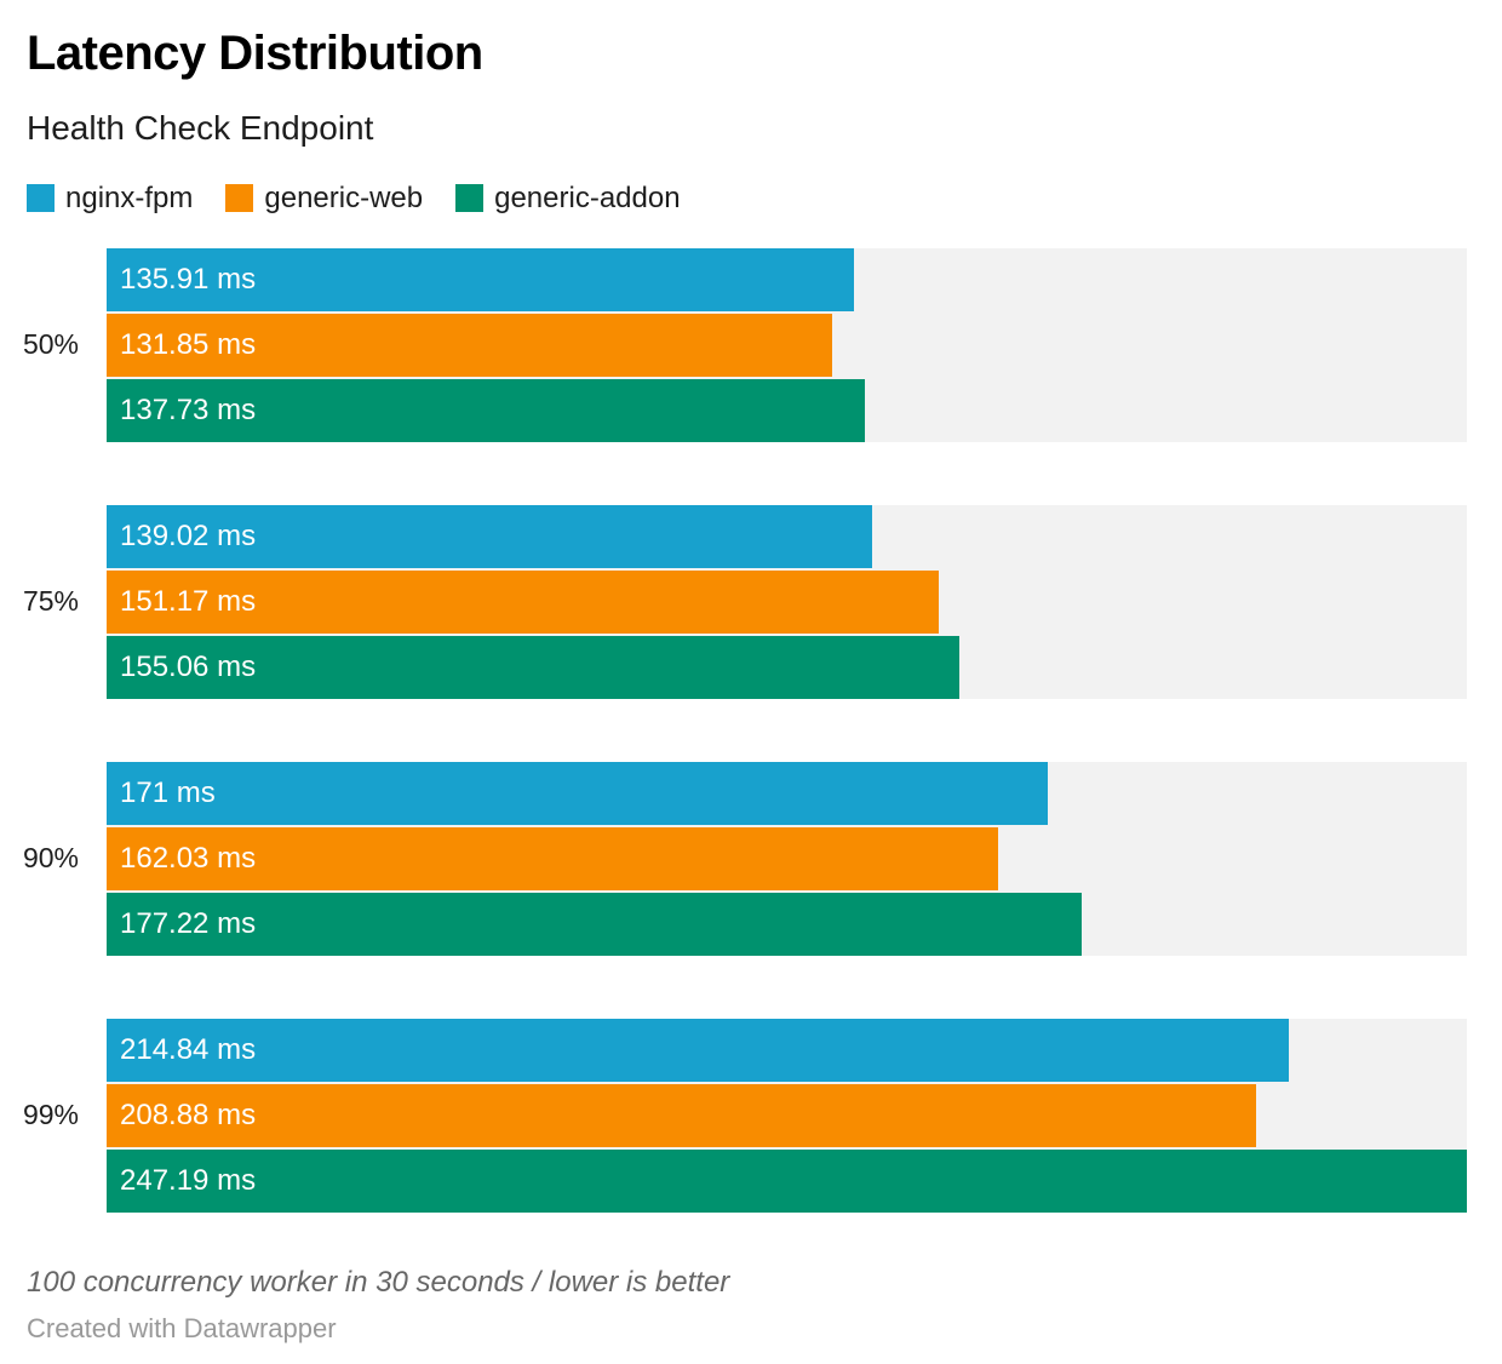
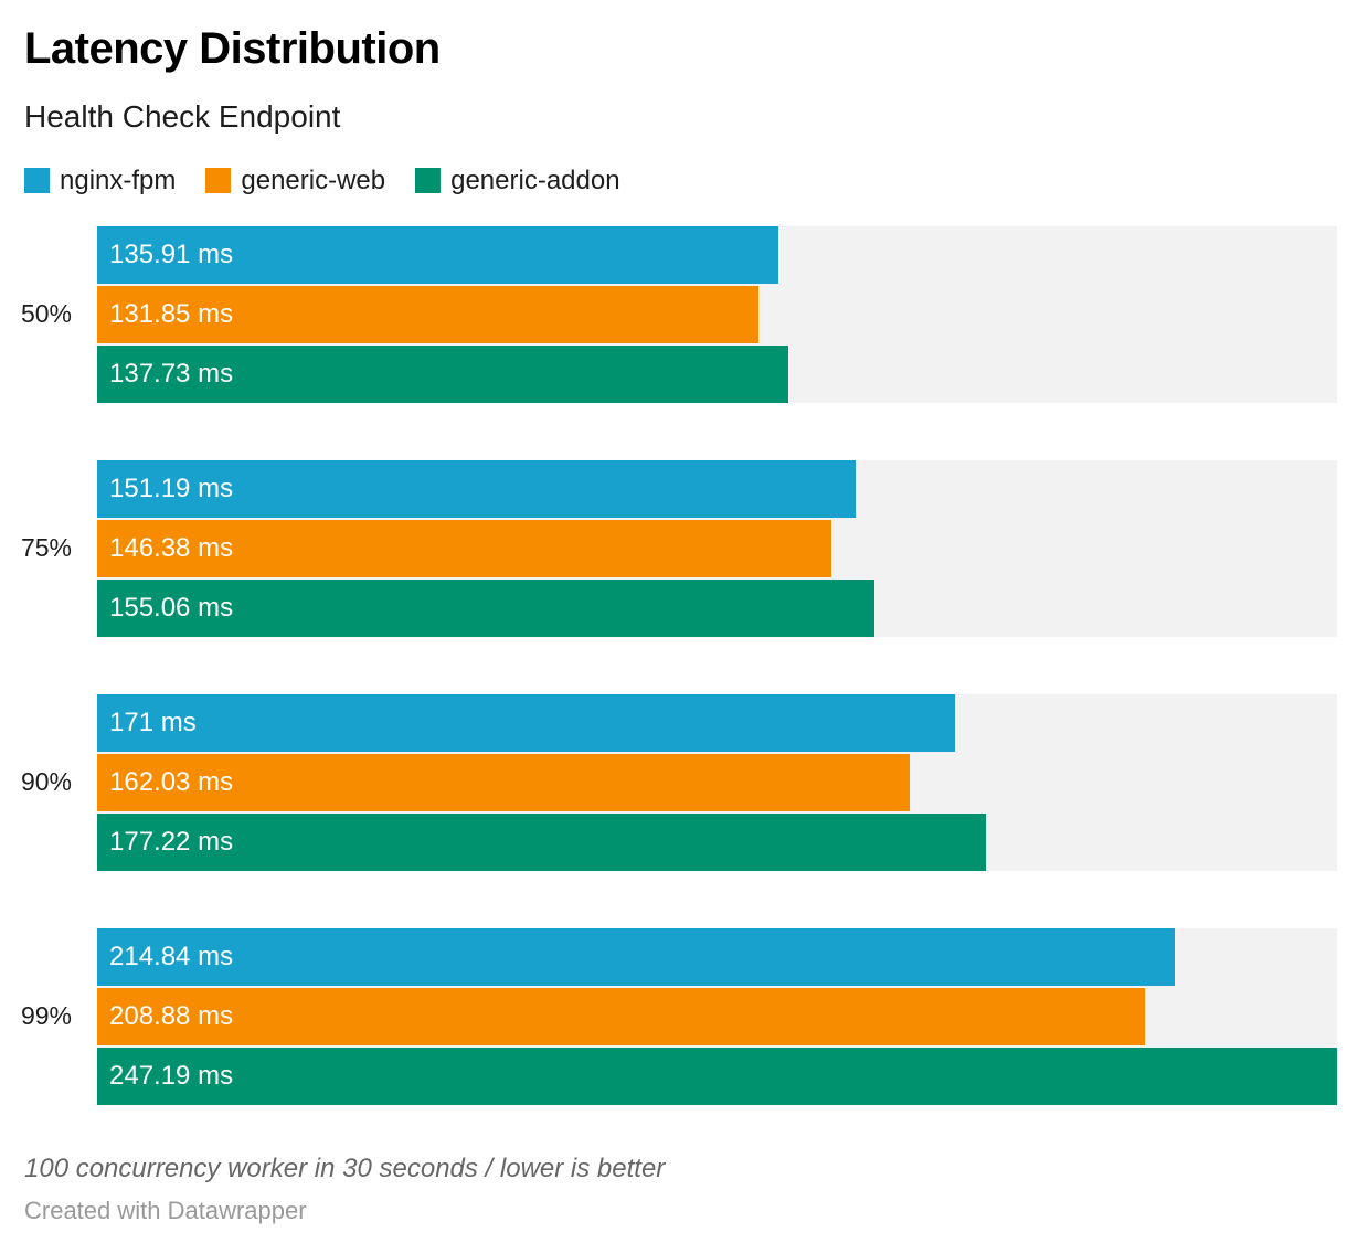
nginx-fpm/75%: 139.02 -> 151.19
generic-web/75%: 151.17 -> 146.38
